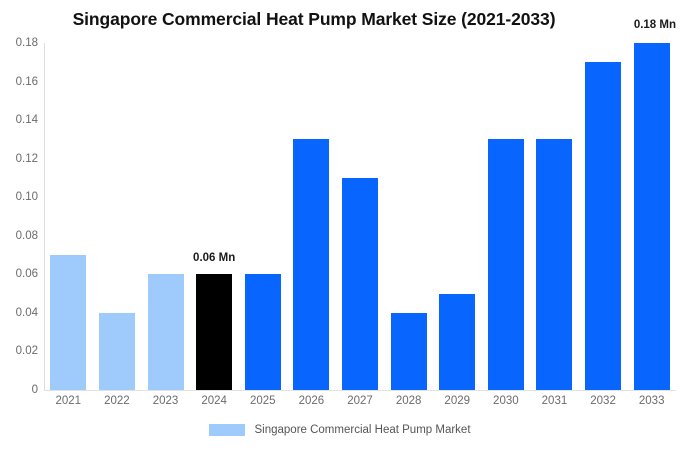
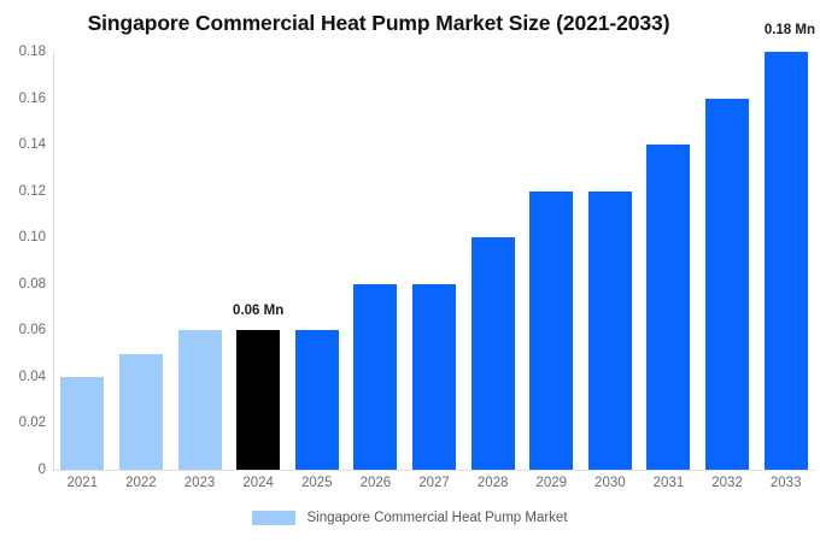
2021: 0.07 -> 0.04
2022: 0.04 -> 0.05
2026: 0.13 -> 0.08
2027: 0.11 -> 0.08
2028: 0.04 -> 0.10
2029: 0.05 -> 0.12
2030: 0.13 -> 0.12
2031: 0.13 -> 0.14
2032: 0.17 -> 0.16
